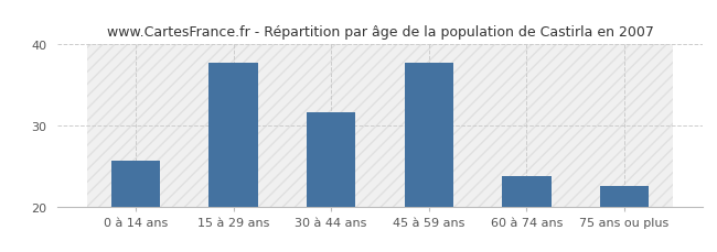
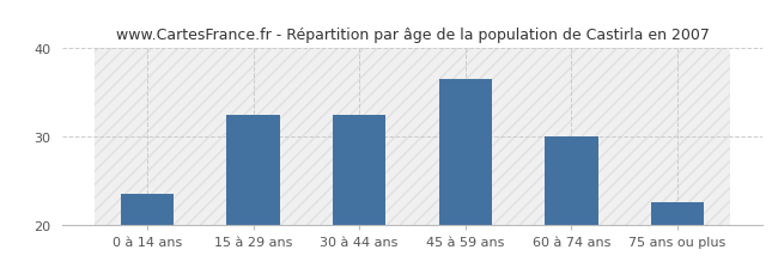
0 à 14 ans: 25.6 -> 23.5
15 à 29 ans: 37.8 -> 32.5
30 à 44 ans: 31.6 -> 32.5
45 à 59 ans: 37.8 -> 36.5
60 à 74 ans: 23.8 -> 30.0
